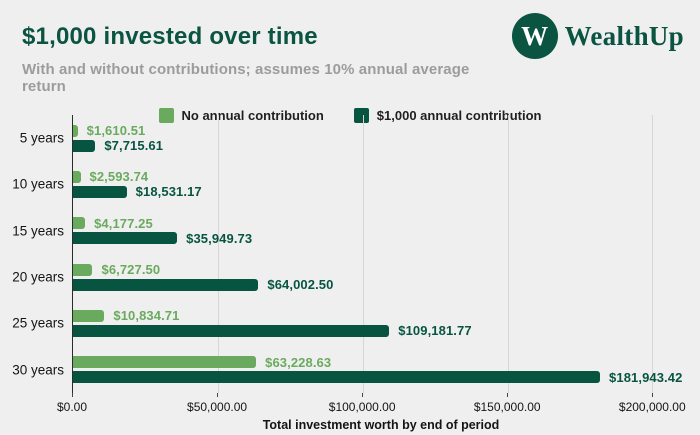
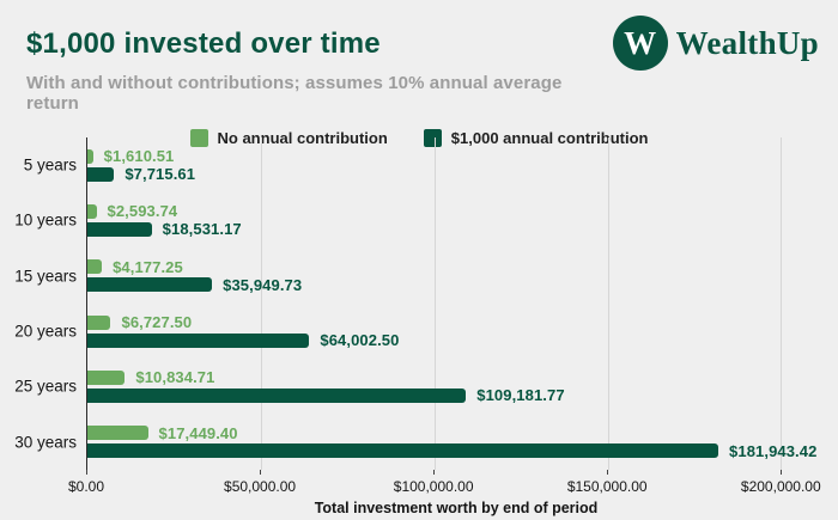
No annual contribution/30 years: $63,228.63 -> $17,449.40
